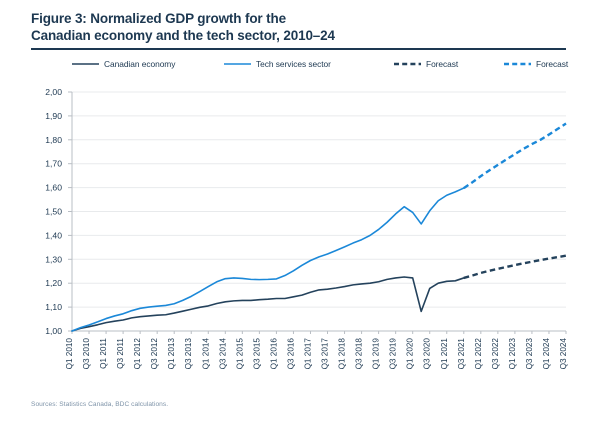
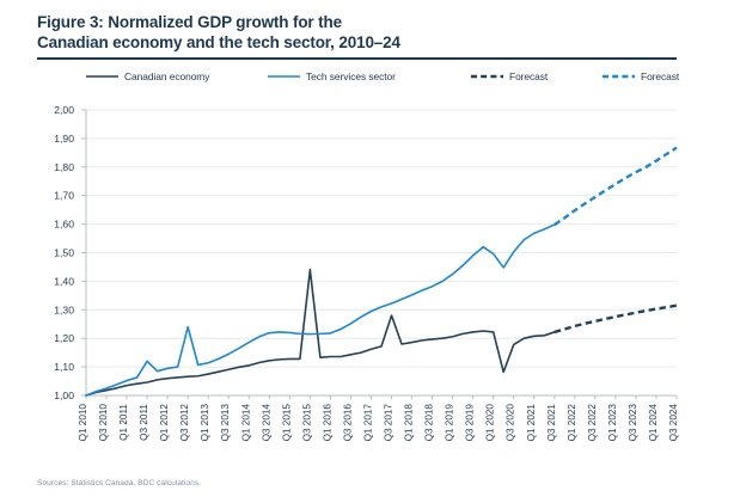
Tech services sector/Q3 2011: 1,07 -> 1,12
Tech services sector/Q3 2012: 1,10 -> 1,24
Canadian economy/Q3 2015: 1,13 -> 1,44
Canadian economy/Q3 2017: 1,18 -> 1,28
